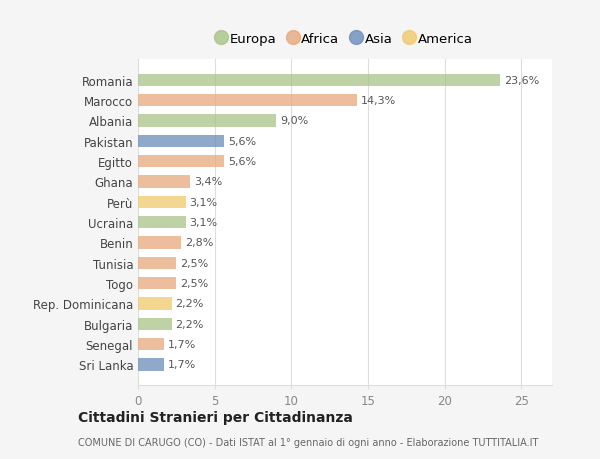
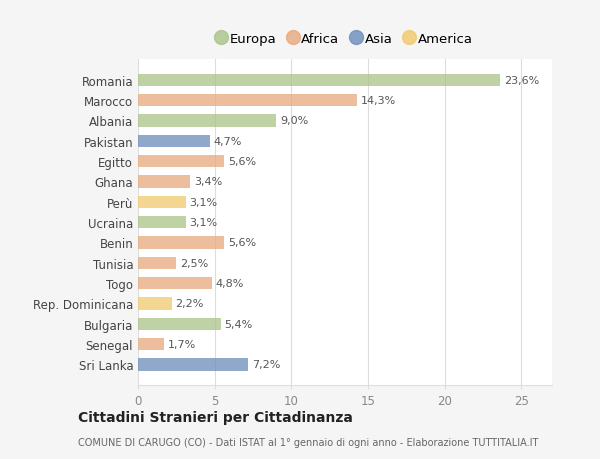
Pakistan: 5,6% -> 4,7%
Benin: 2,8% -> 5,6%
Togo: 2,5% -> 4,8%
Bulgaria: 2,2% -> 5,4%
Sri Lanka: 1,7% -> 7,2%
